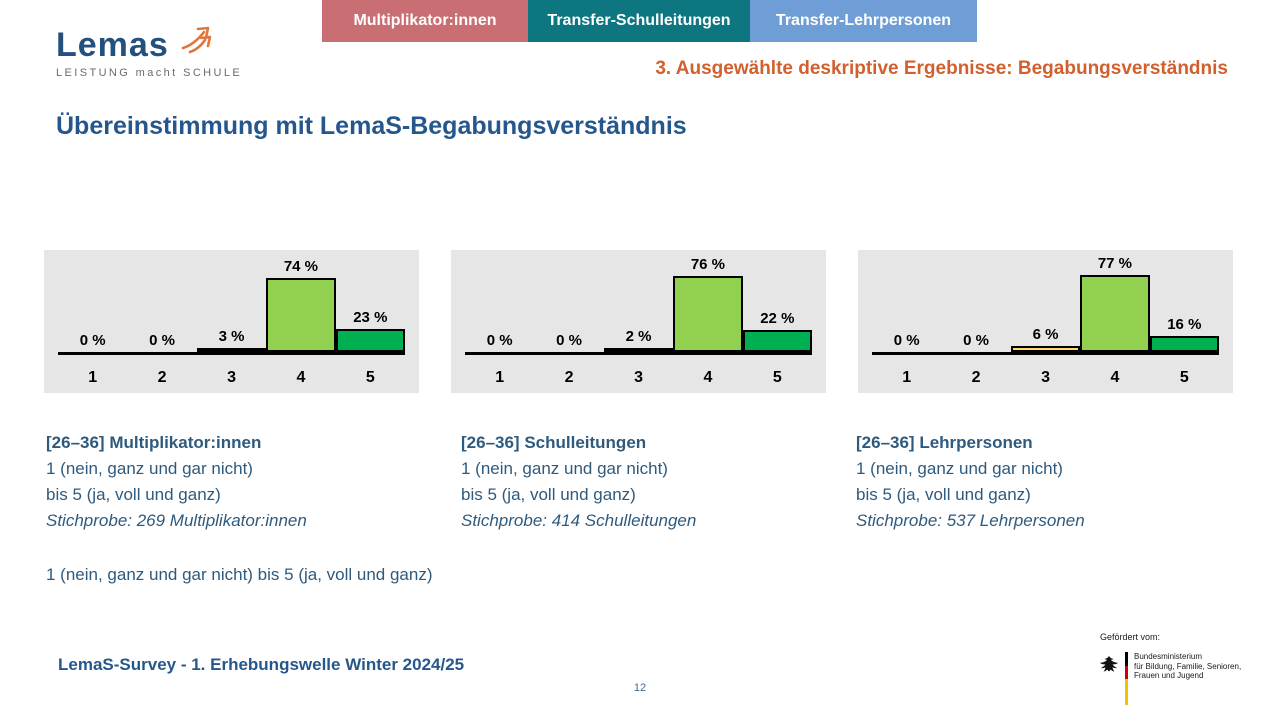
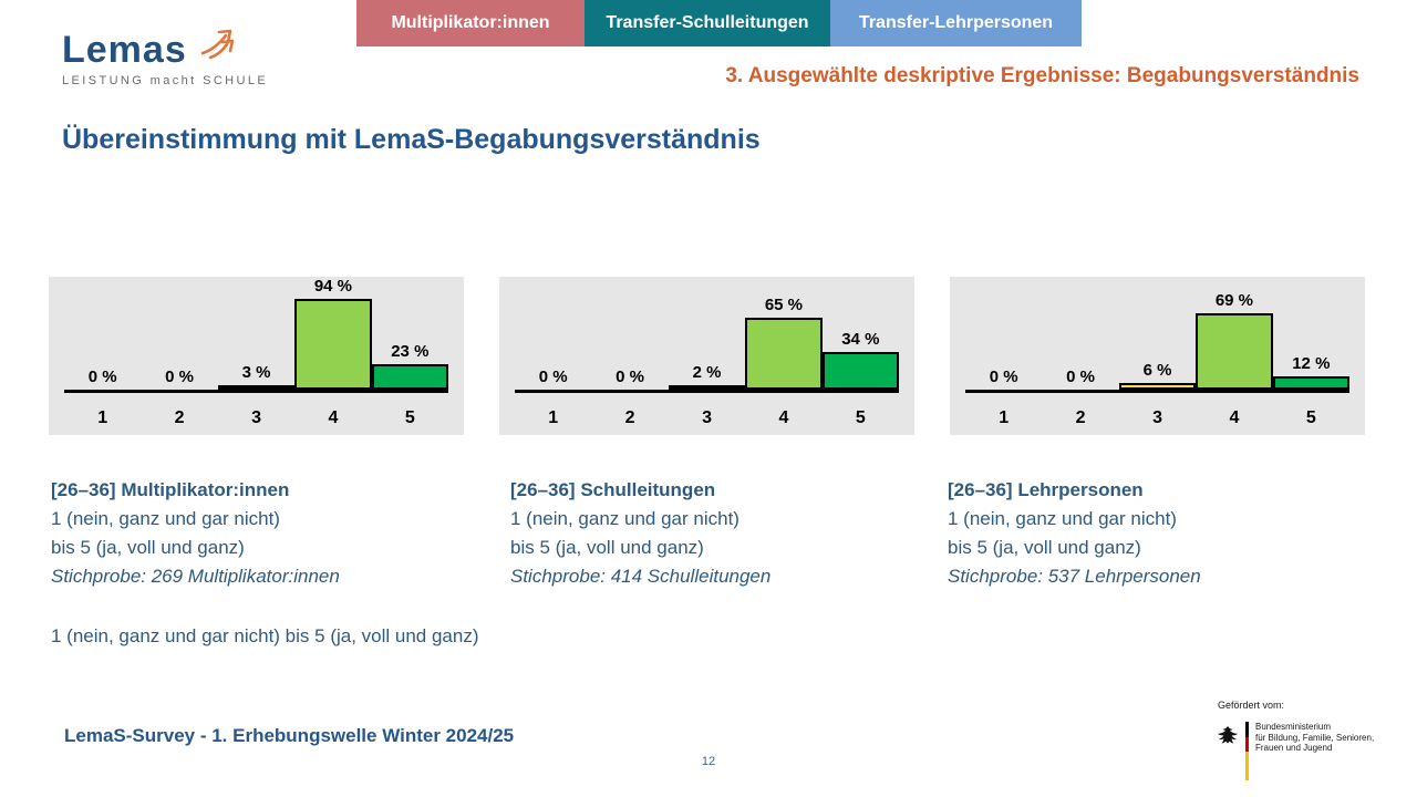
[26–36] Multiplikator:innen/4: 74 -> 94
[26–36] Schulleitungen/4: 76 -> 65
[26–36] Schulleitungen/5: 22 -> 34
[26–36] Lehrpersonen/4: 77 -> 69
[26–36] Lehrpersonen/5: 16 -> 12
